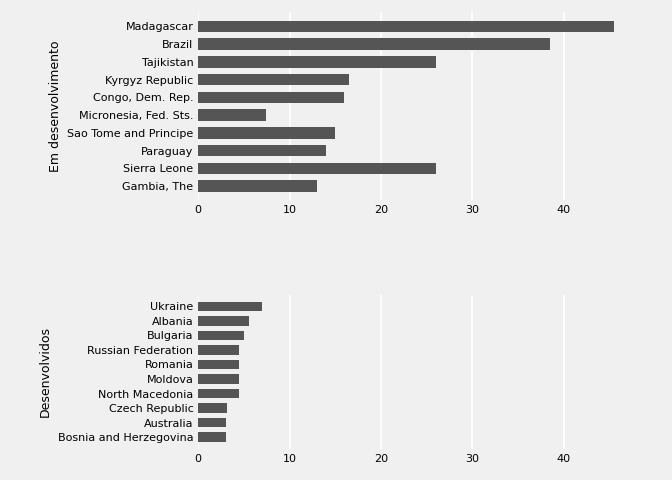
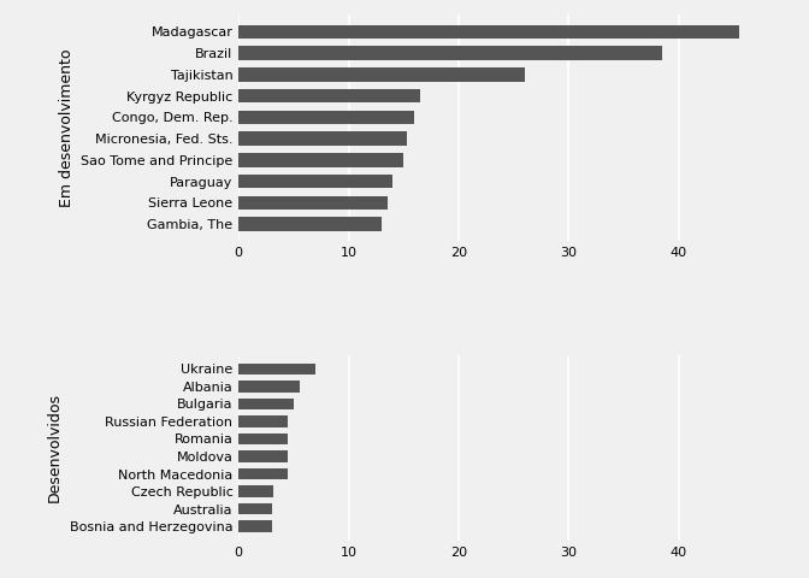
Micronesia, Fed. Sts.: 7.4 -> 15.3
Sierra Leone: 26.0 -> 13.5
